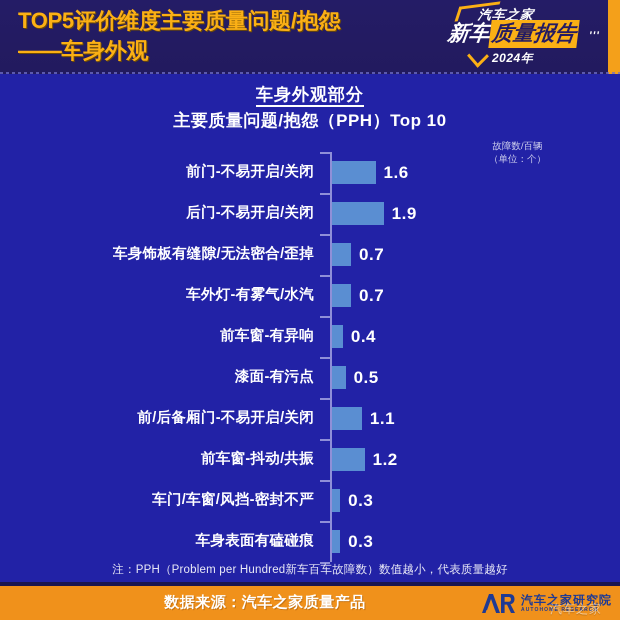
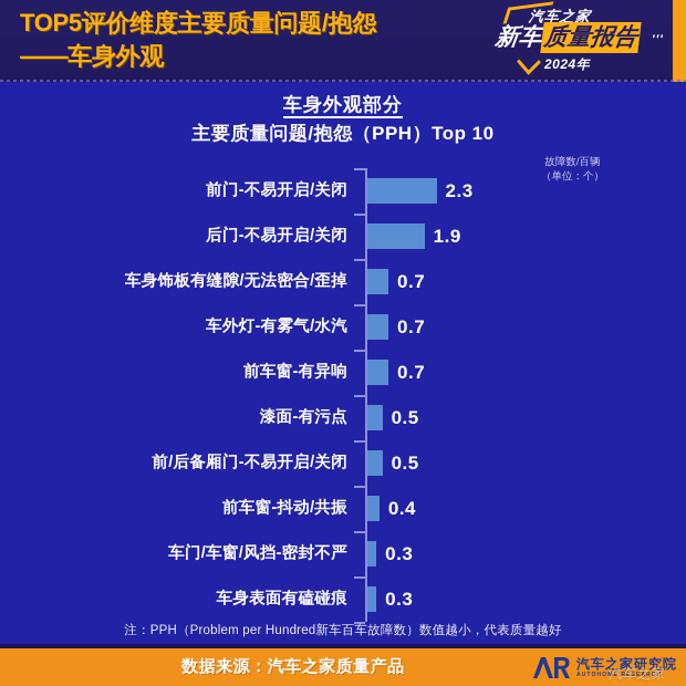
前门-不易开启/关闭: 1.6 -> 2.3
前车窗-有异响: 0.4 -> 0.7
前/后备厢门-不易开启/关闭: 1.1 -> 0.5
前车窗-抖动/共振: 1.2 -> 0.4
